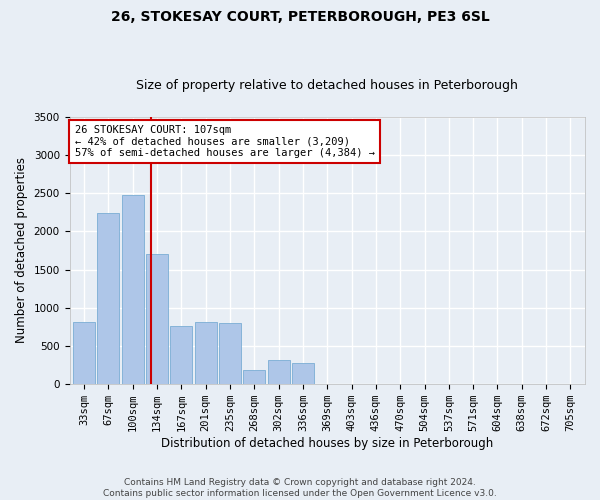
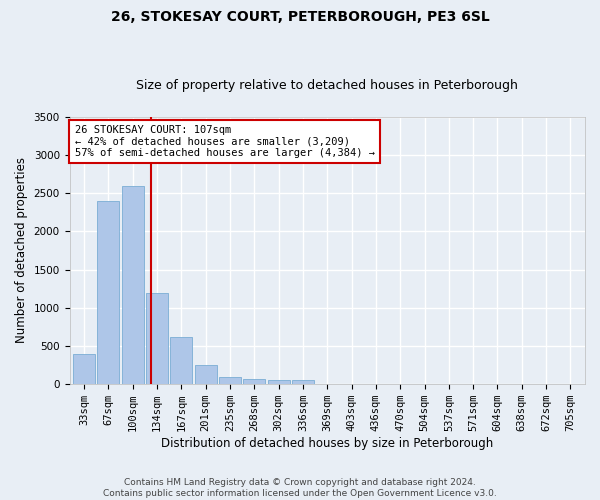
33sqm: 820 -> 400
67sqm: 2240 -> 2400
100sqm: 2480 -> 2600
134sqm: 1700 -> 1200
167sqm: 760 -> 620
201sqm: 820 -> 250
235sqm: 800 -> 100
268sqm: 180 -> 70
302sqm: 320 -> 60
336sqm: 280 -> 50
